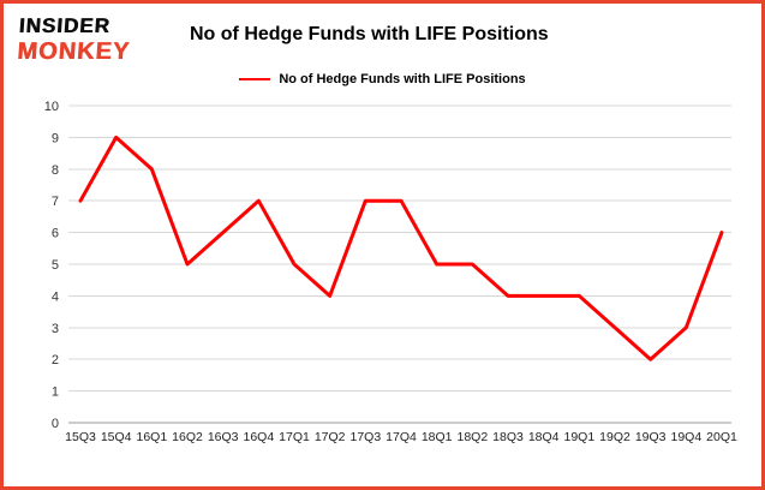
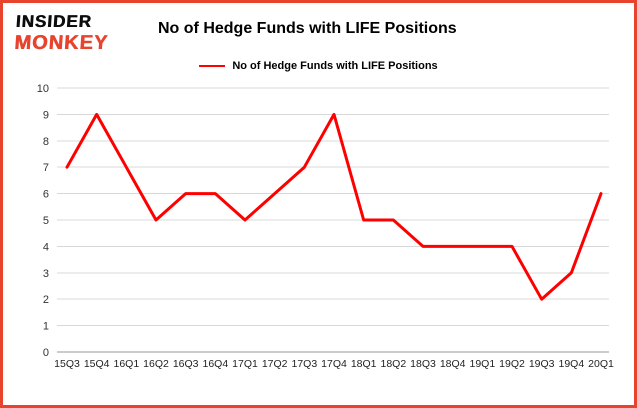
16Q1: 8 -> 7
16Q4: 7 -> 6
17Q2: 4 -> 6
17Q4: 7 -> 9
19Q2: 3 -> 4
